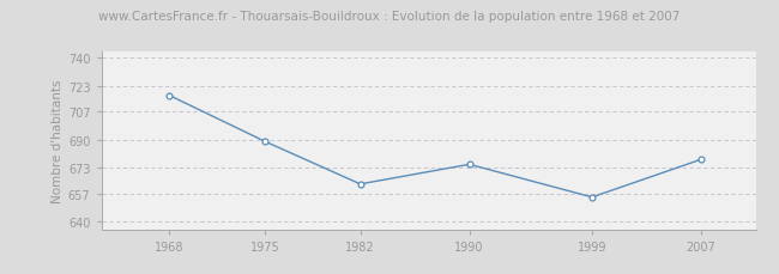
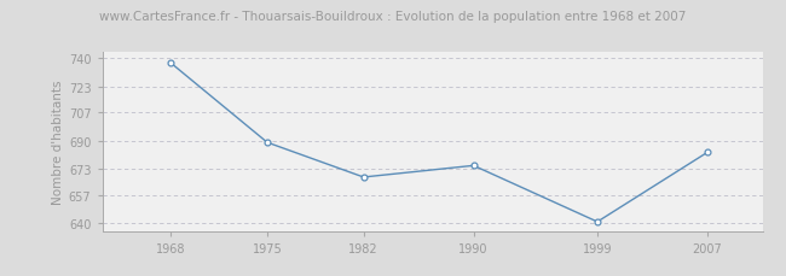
1968: 717 -> 737
1982: 663 -> 668
1999: 655 -> 641
2007: 678 -> 683
